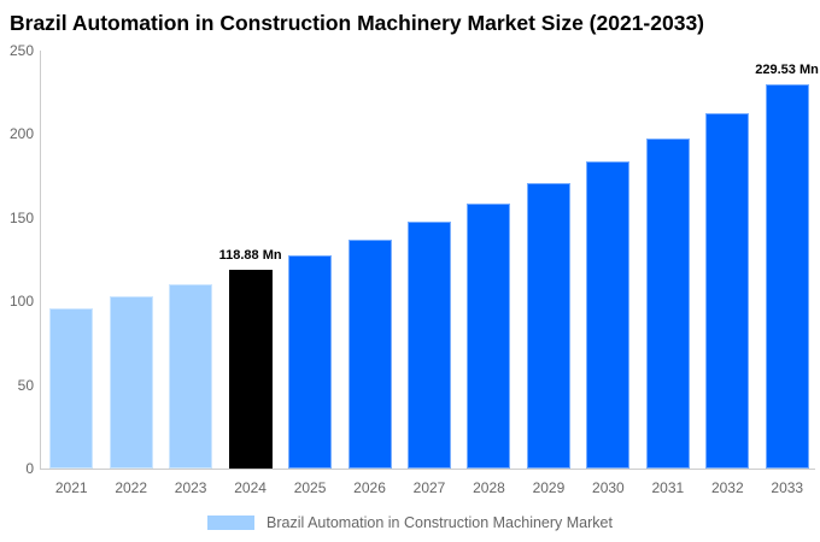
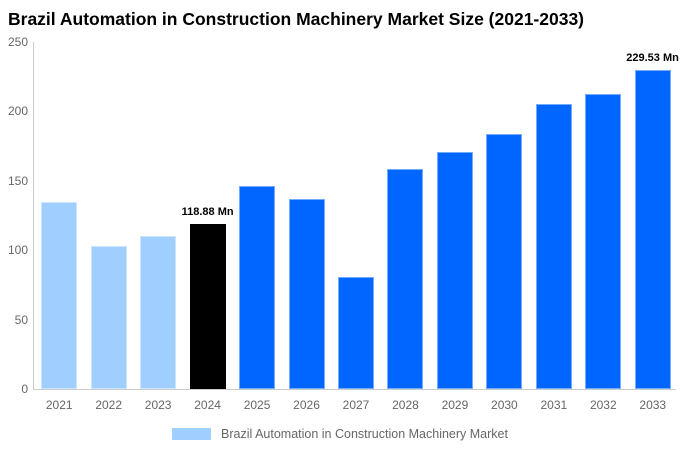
2021: 96 -> 135
2025: 128 -> 146
2027: 148 -> 81
2031: 197 -> 205
